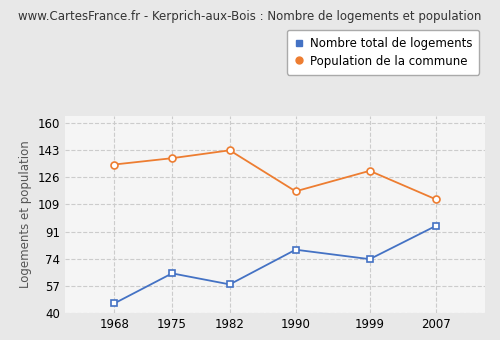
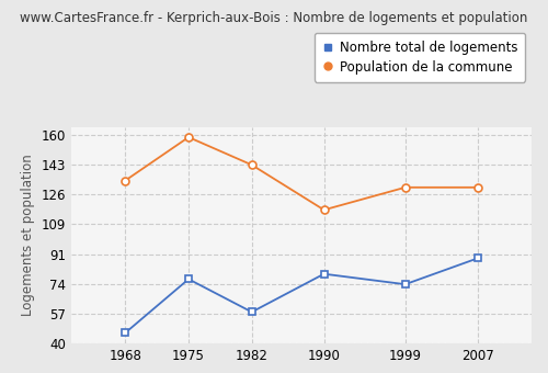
Nombre total de logements/1975: 65 -> 77
Population de la commune/1975: 138 -> 159
Nombre total de logements/2007: 95 -> 89
Population de la commune/2007: 112 -> 130
